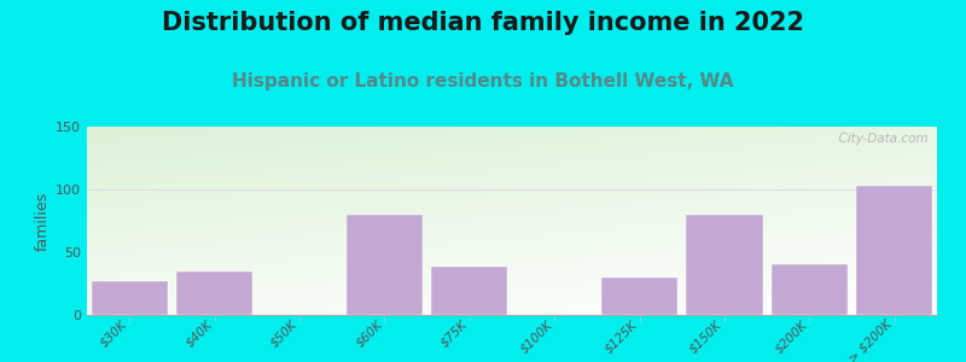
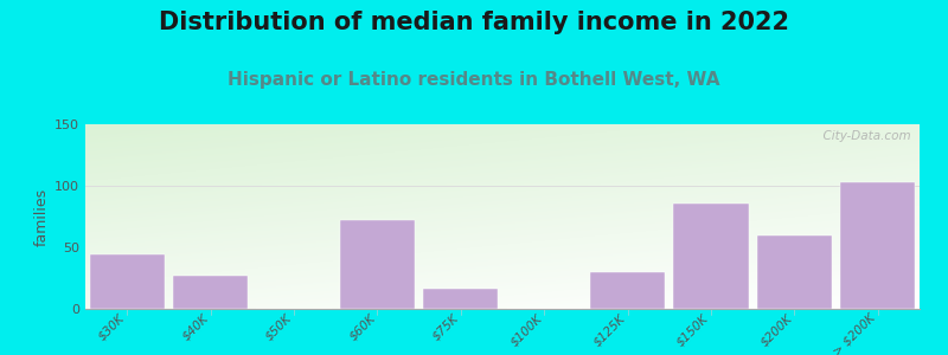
$30K: 27 -> 44
$40K: 35 -> 27
$60K: 80 -> 72
$75K: 38 -> 16
$150K: 80 -> 86
$200K: 40 -> 60
